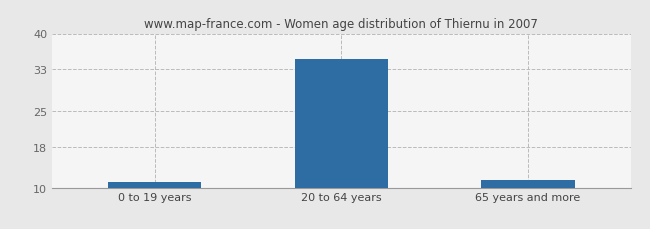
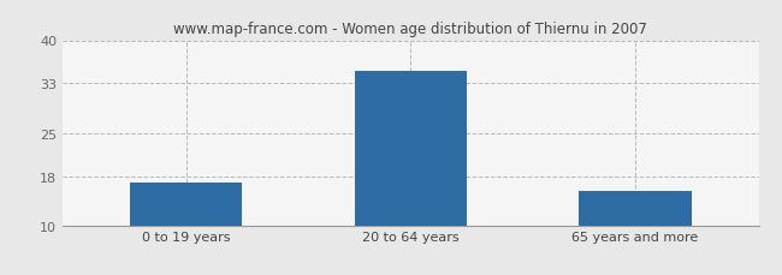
0 to 19 years: 11.0 -> 17.0
65 years and more: 11.5 -> 15.6
